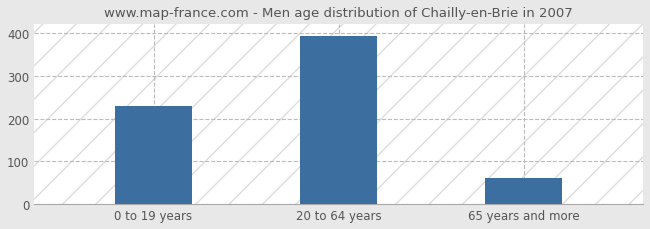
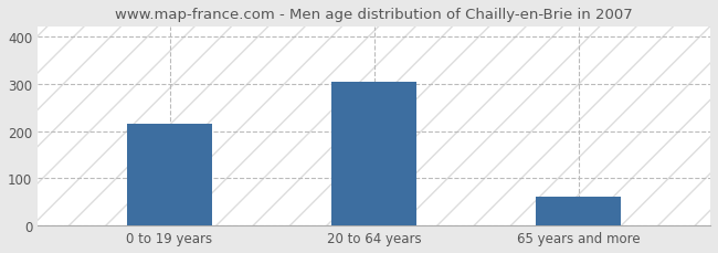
0 to 19 years: 229 -> 215
20 to 64 years: 392 -> 305
